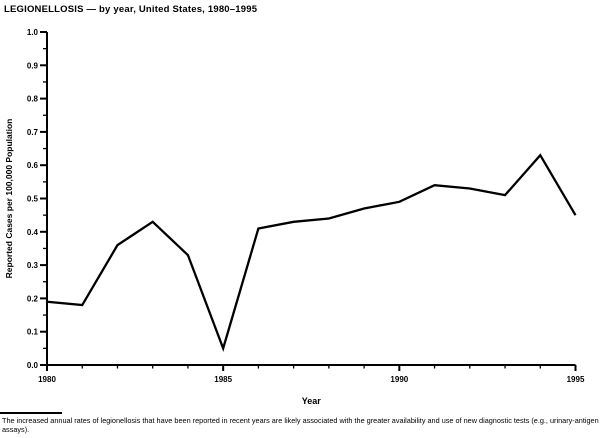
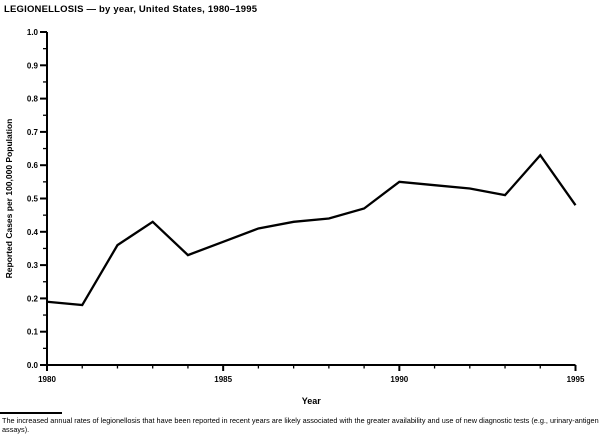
1985: 0.05 -> 0.37
1990: 0.49 -> 0.55
1995: 0.45 -> 0.48
